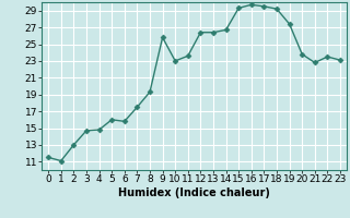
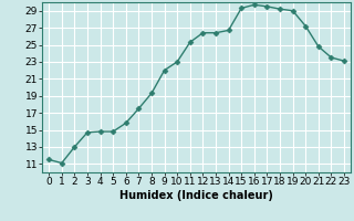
5: 16.0 -> 14.8
9: 25.8 -> 22.0
11: 23.6 -> 25.3
19: 27.4 -> 29.0
20: 23.8 -> 27.2
21: 22.8 -> 24.8
